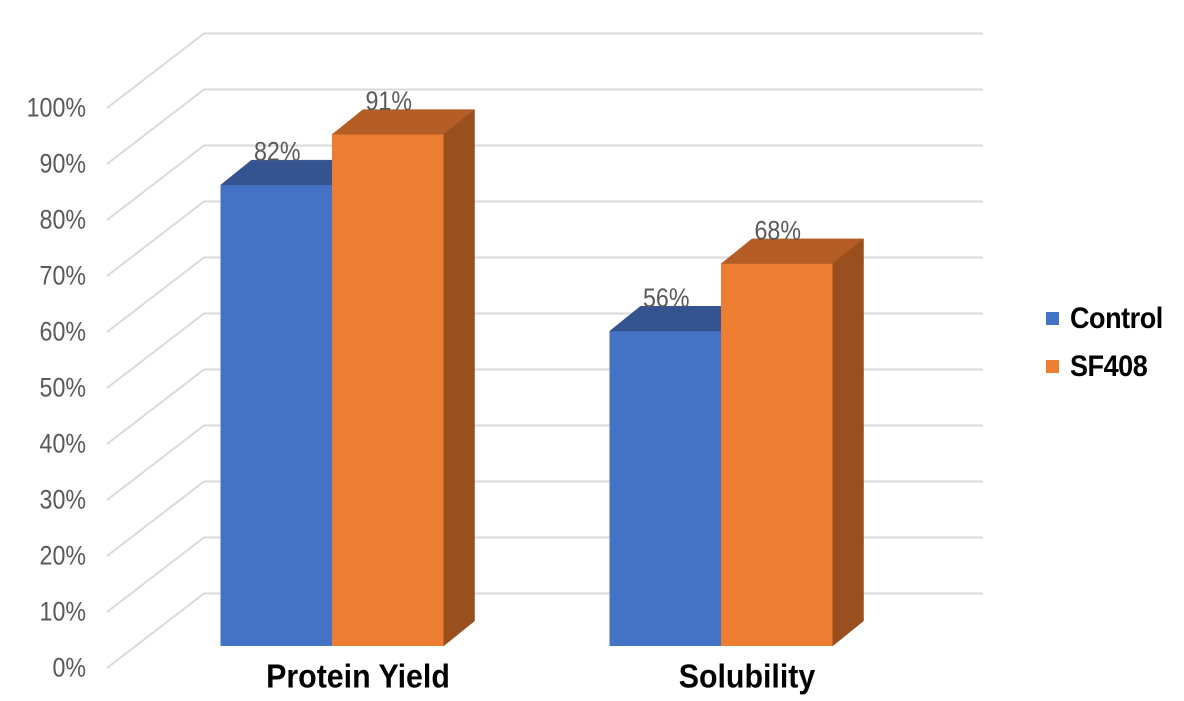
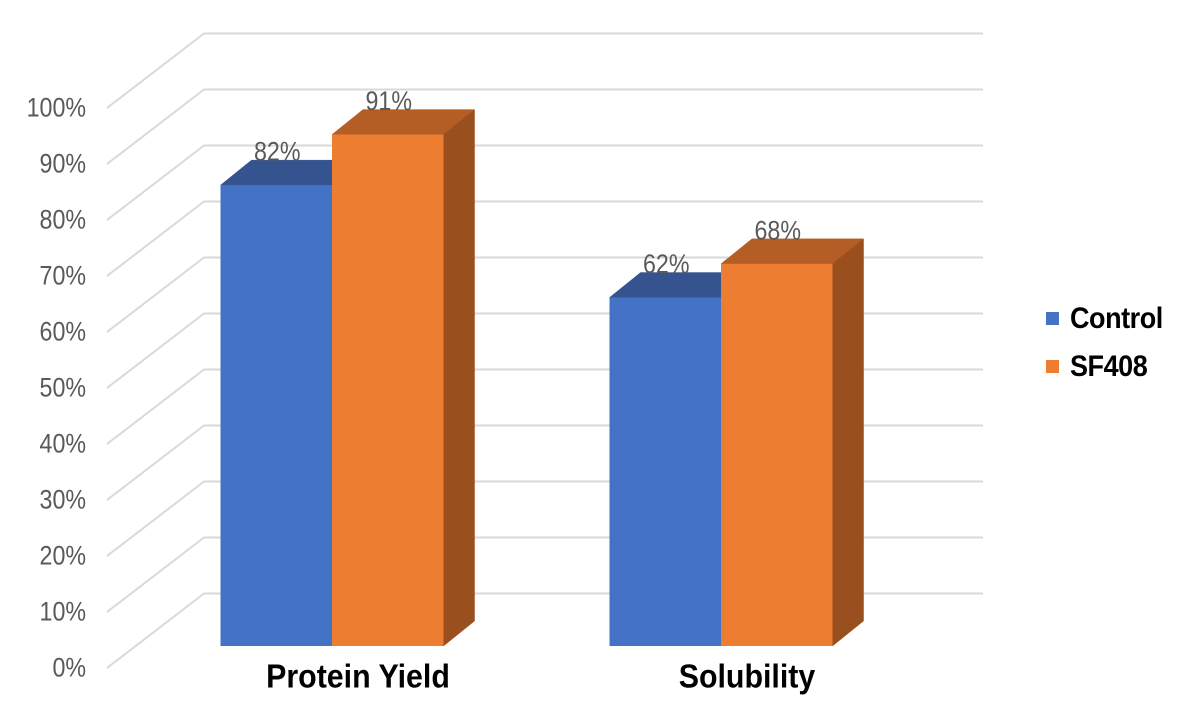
Control/Solubility: 56% -> 62%
